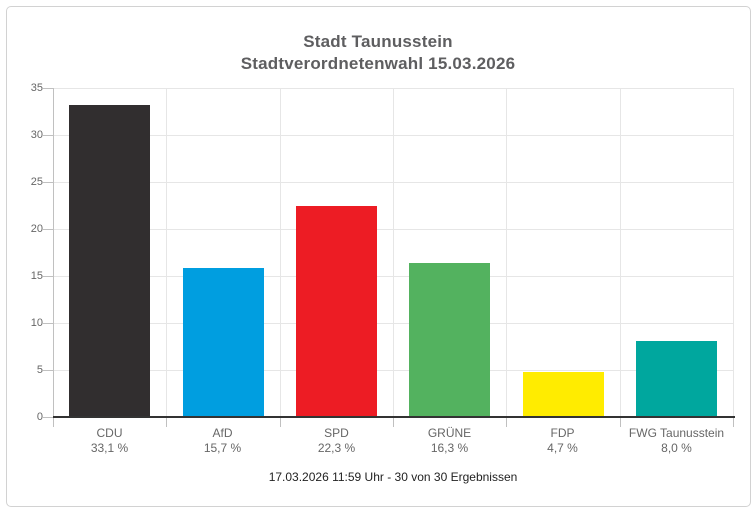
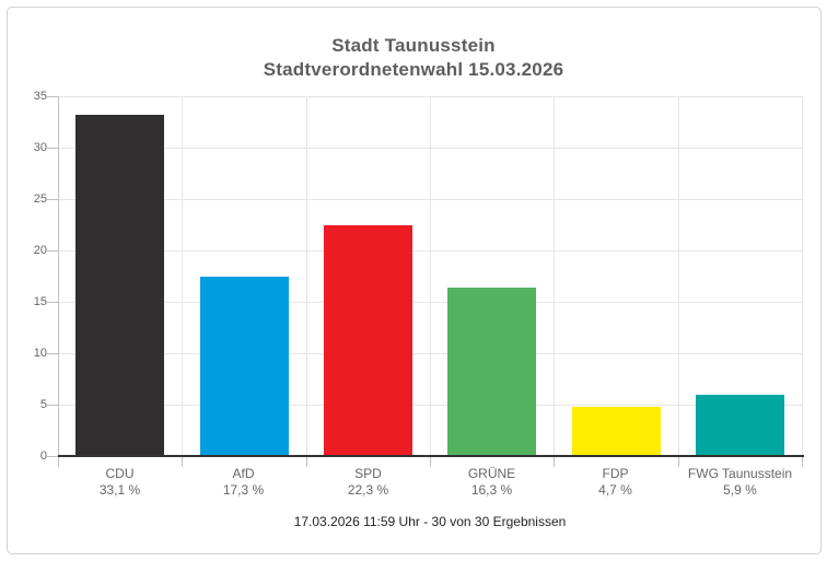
AfD: 15,7 -> 17,3
FWG Taunusstein: 8,0 -> 5,9
